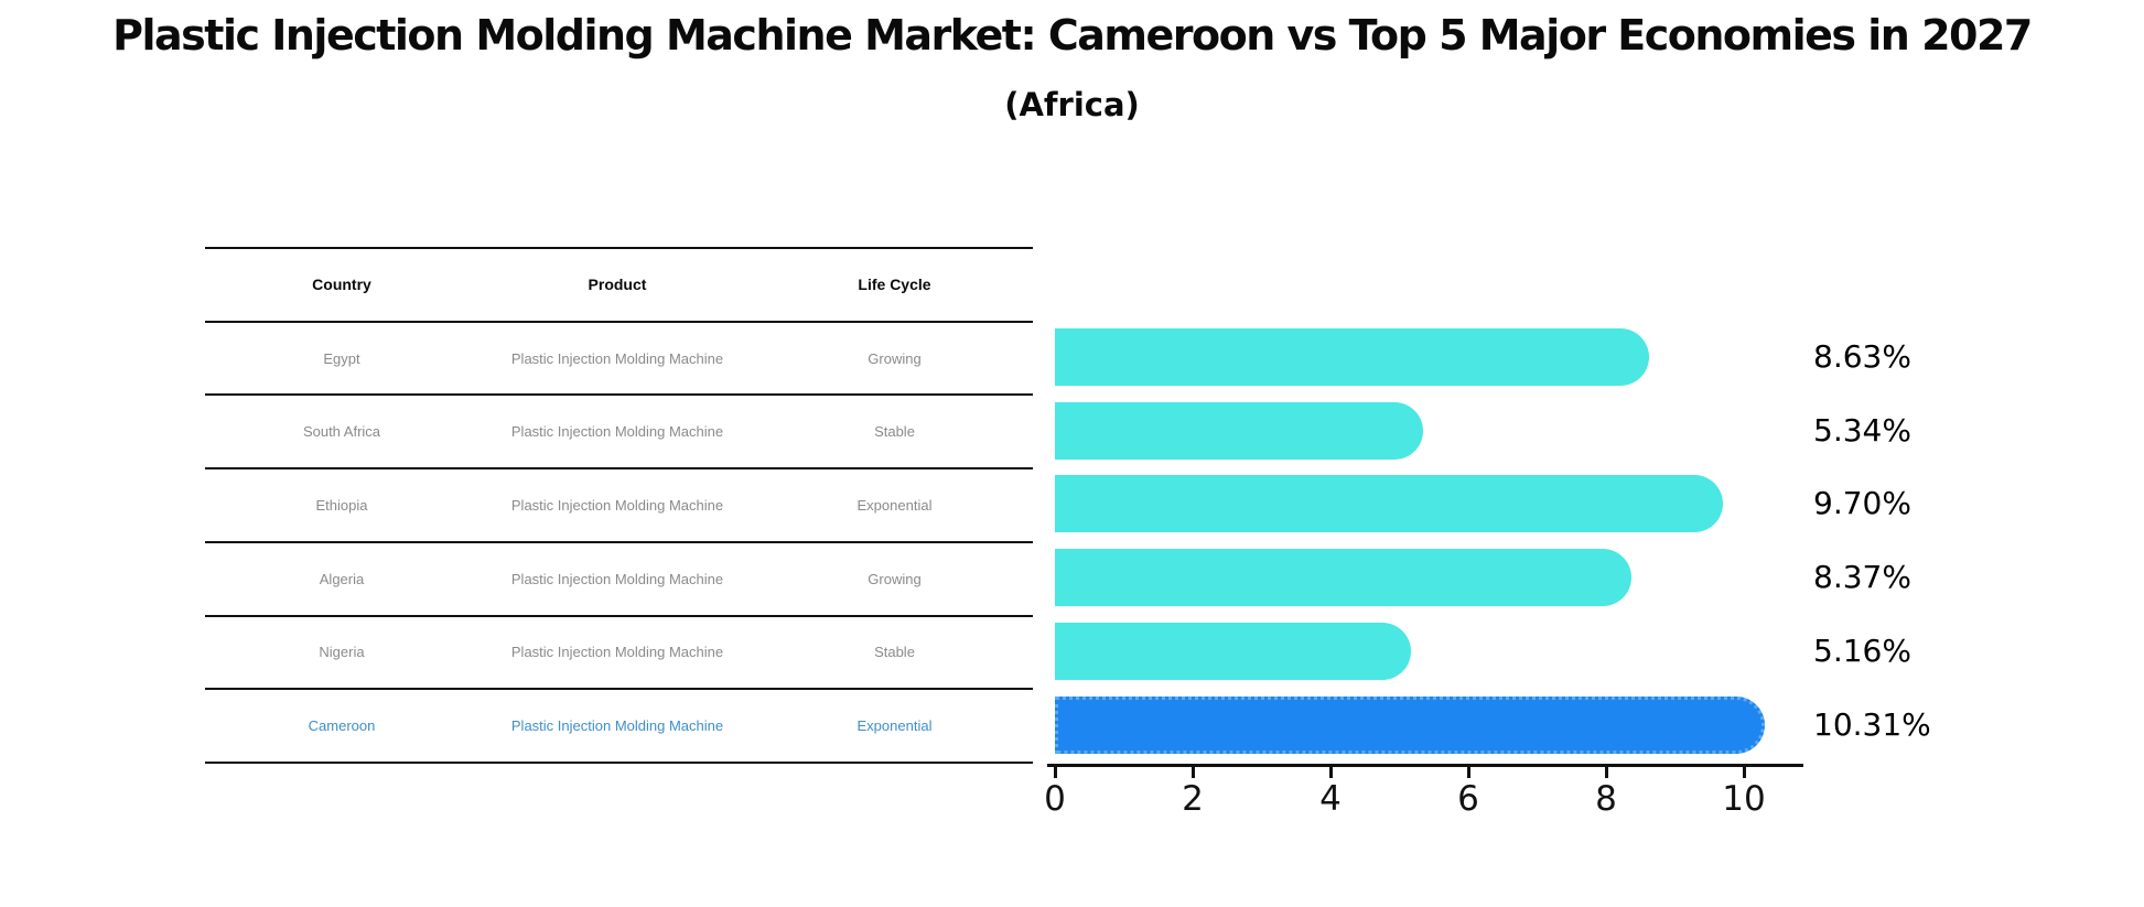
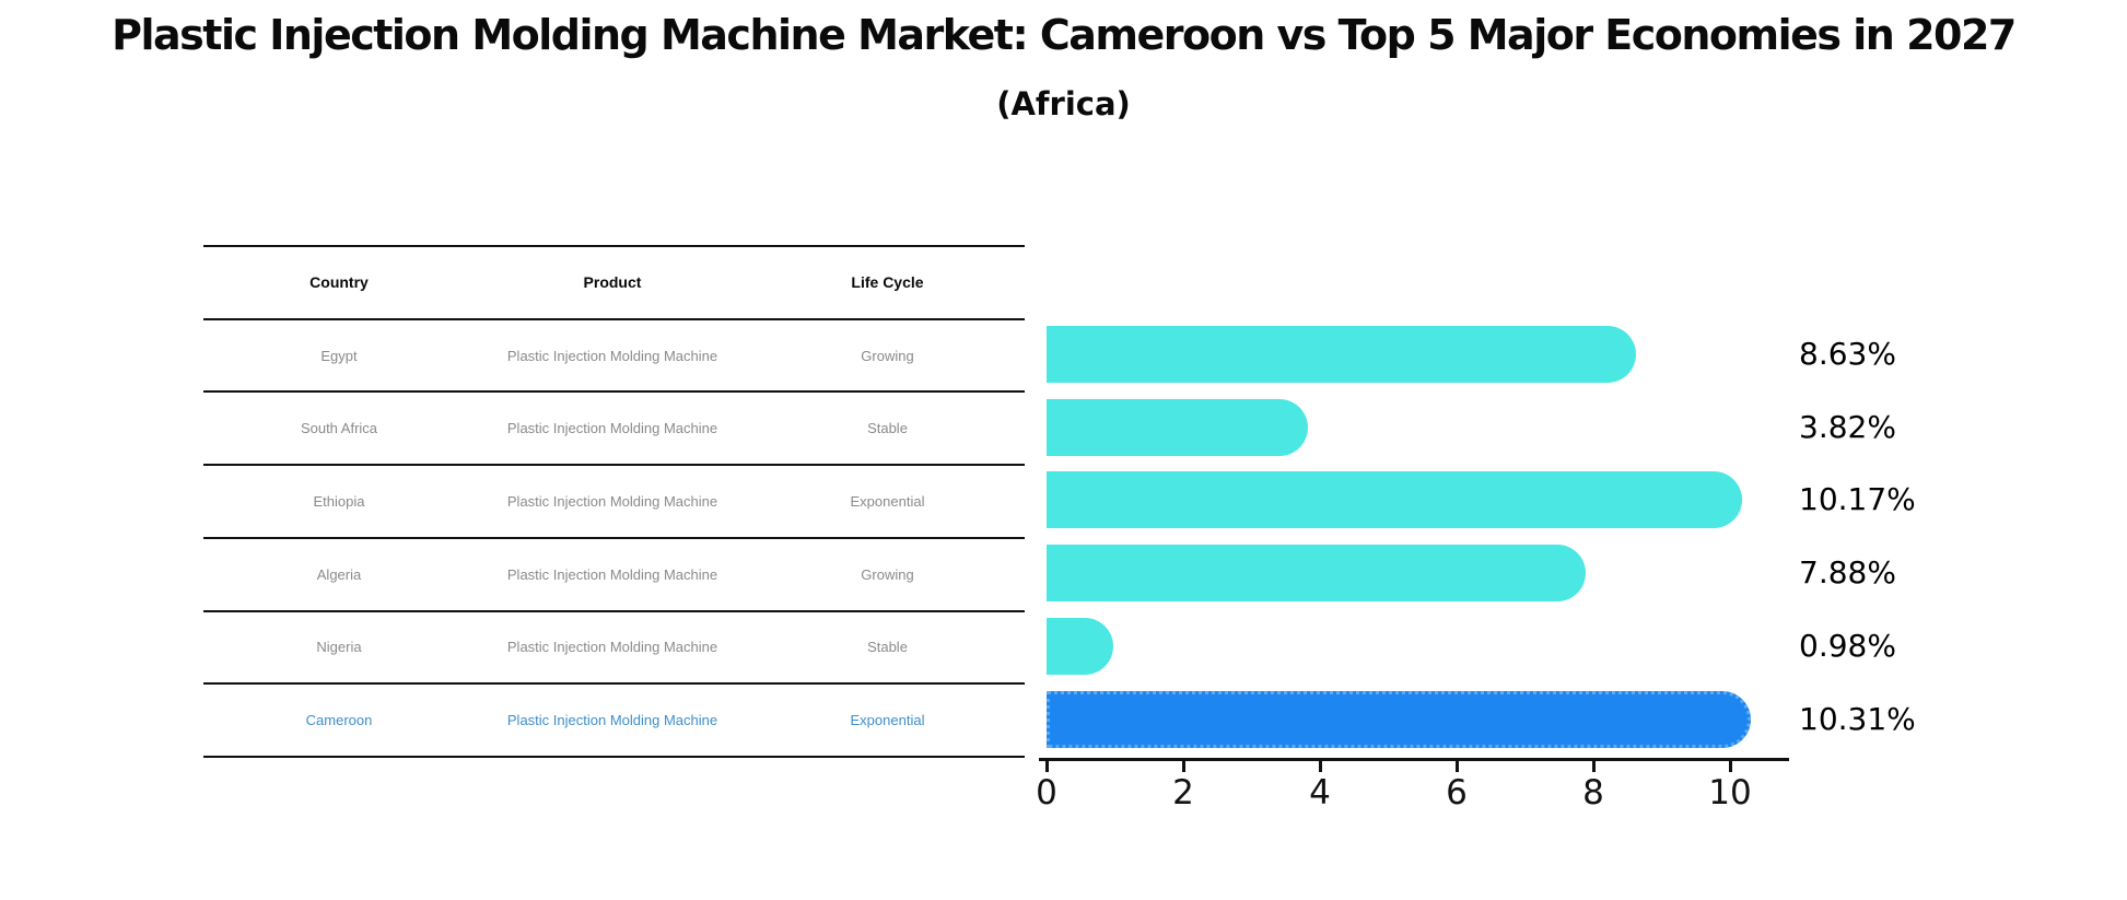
South Africa: 5.34% -> 3.82%
Ethiopia: 9.70% -> 10.17%
Algeria: 8.37% -> 7.88%
Nigeria: 5.16% -> 0.98%
